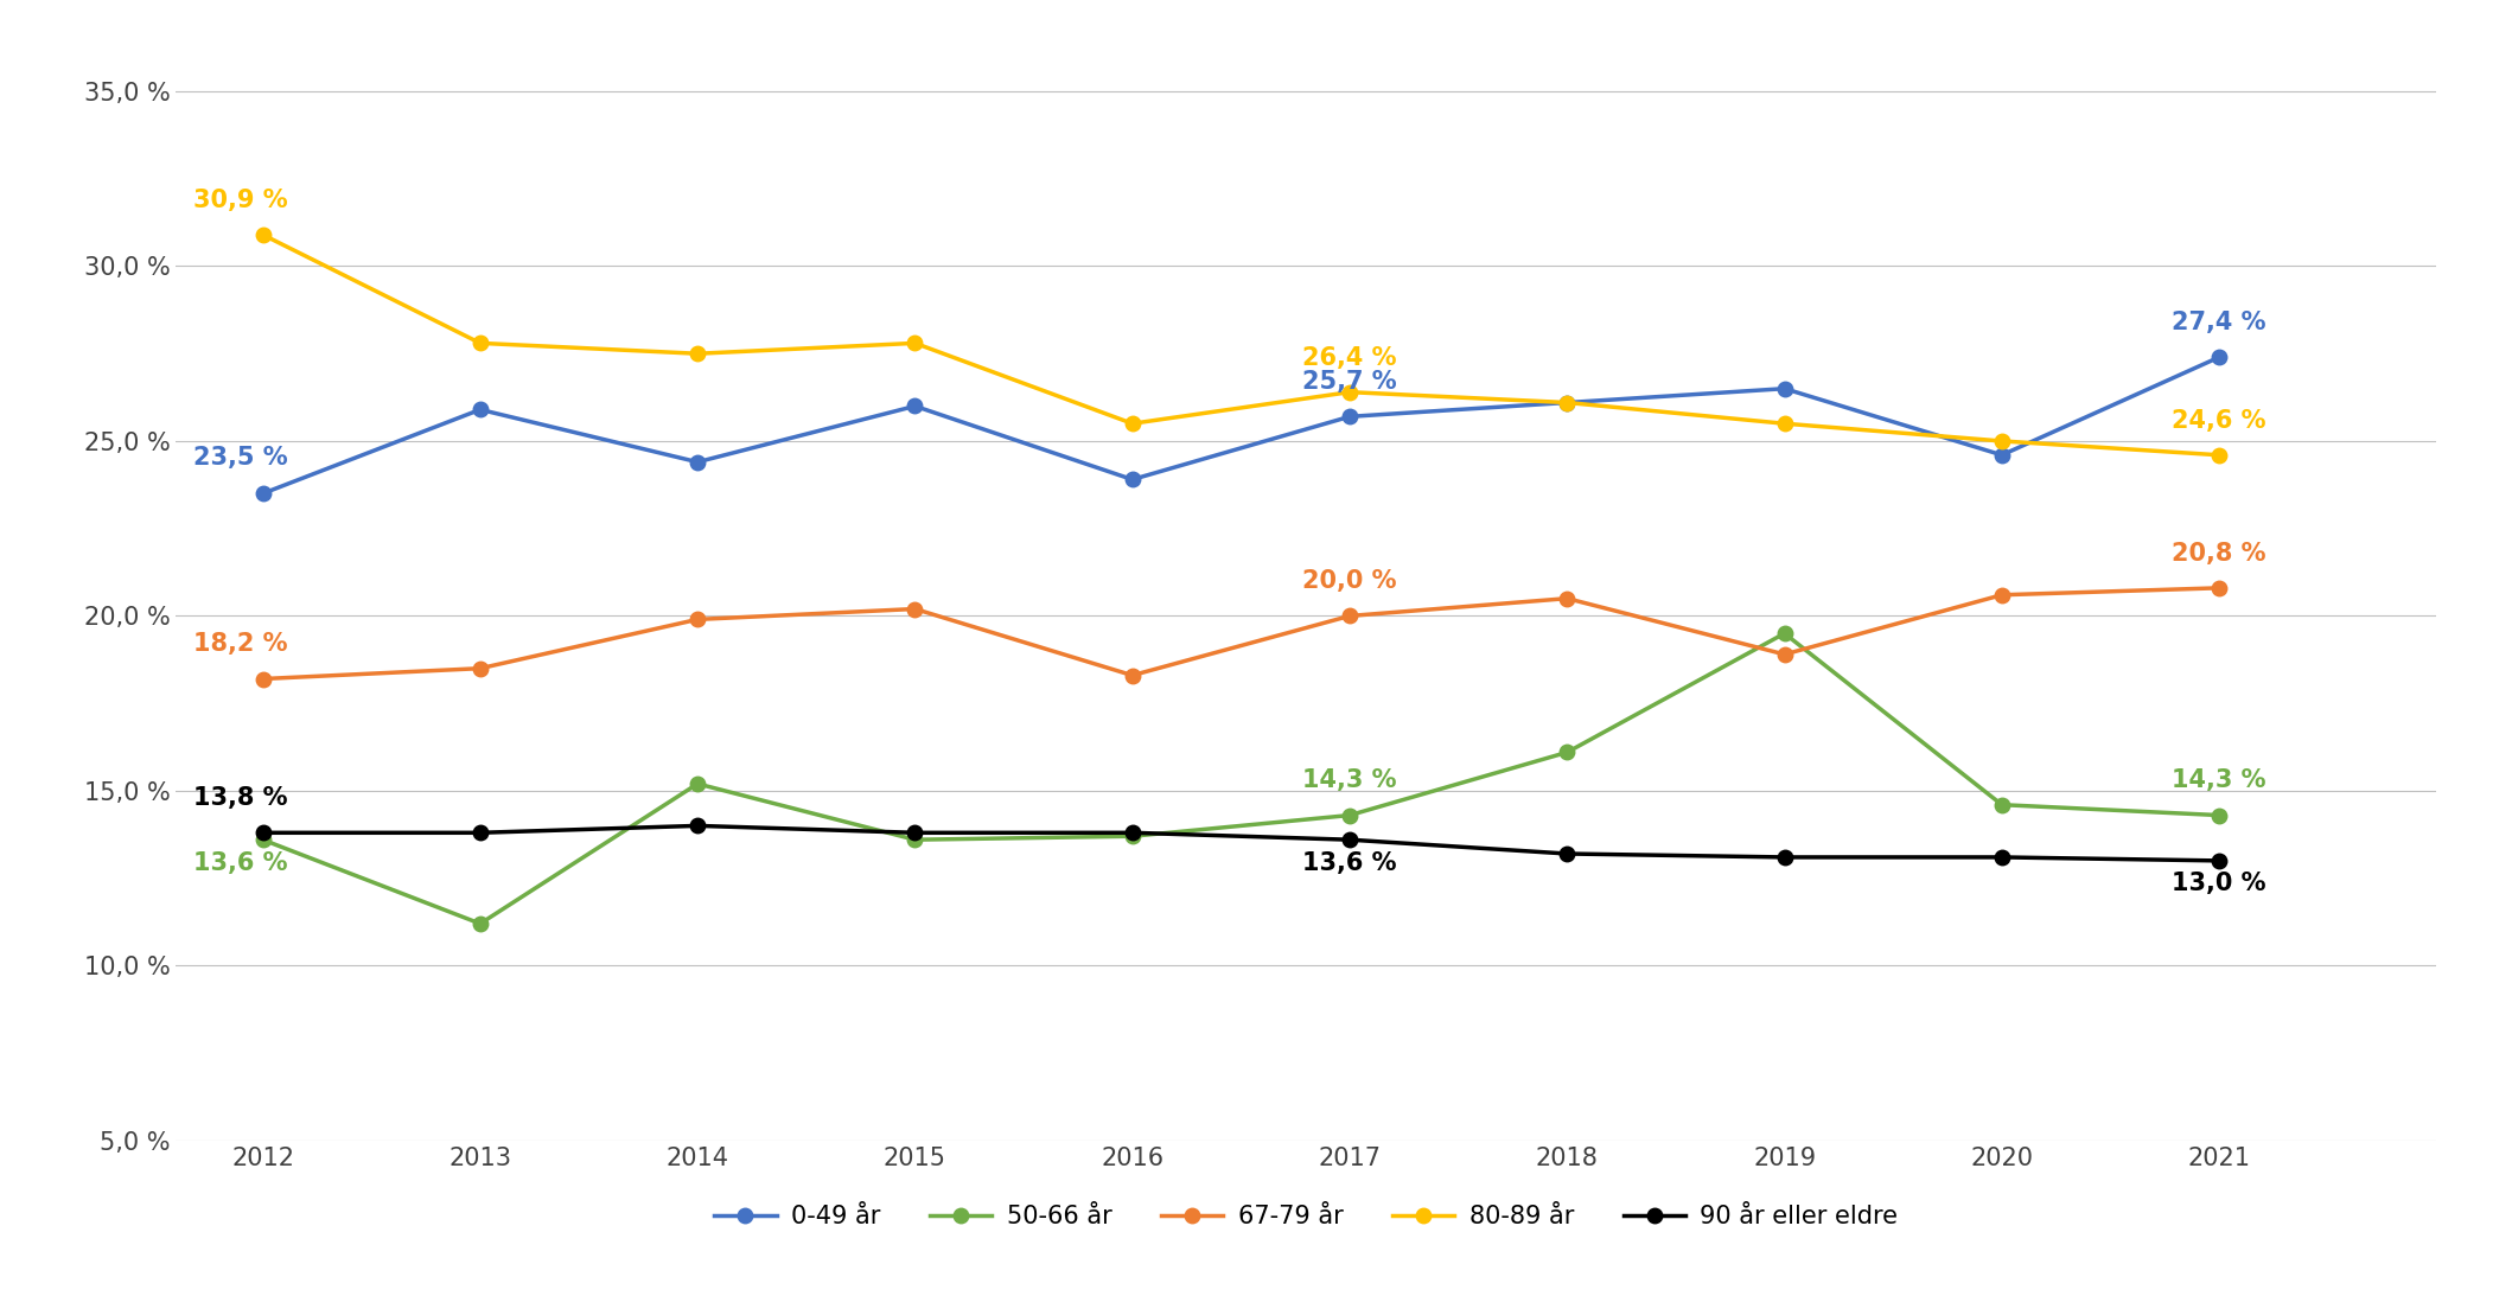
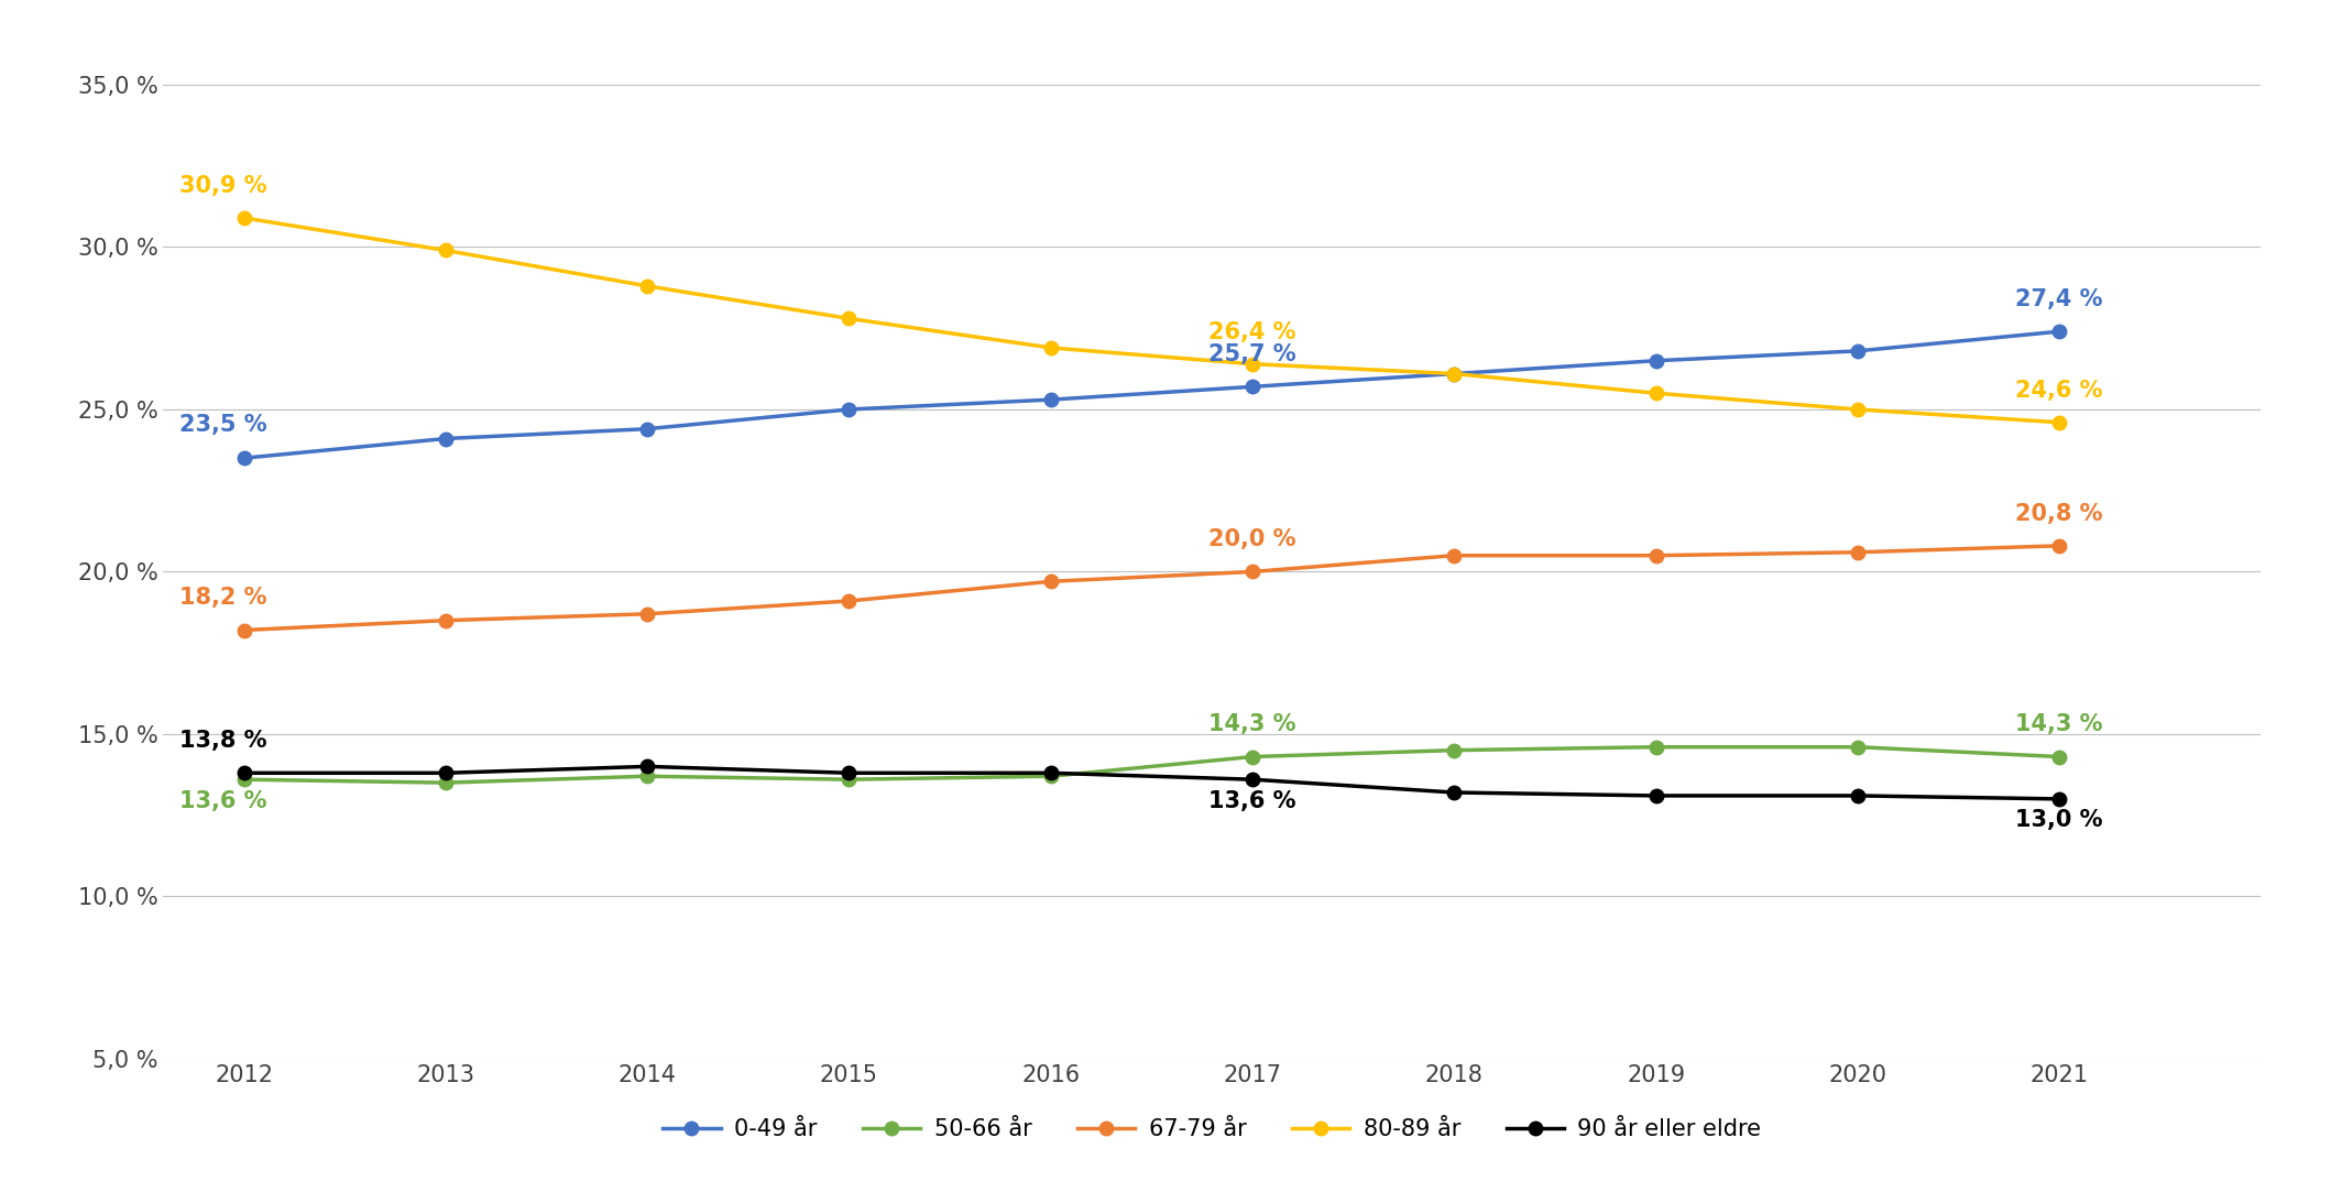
0-49 år/2013: 25,9 % -> 24,1 %
50-66 år/2013: 11,2 % -> 13,5 %
80-89 år/2013: 27,8 % -> 29,9 %
50-66 år/2014: 15,2 % -> 13,7 %
67-79 år/2014: 19,9 % -> 18,7 %
80-89 år/2014: 27,5 % -> 28,8 %
0-49 år/2015: 26,0 % -> 25,0 %
67-79 år/2015: 20,2 % -> 19,1 %
0-49 år/2016: 23,9 % -> 25,3 %
67-79 år/2016: 18,3 % -> 19,7 %
80-89 år/2016: 25,5 % -> 26,9 %
50-66 år/2018: 16,1 % -> 14,5 %
50-66 år/2019: 19,5 % -> 14,6 %
67-79 år/2019: 18,9 % -> 20,5 %
0-49 år/2020: 24,6 % -> 26,8 %
